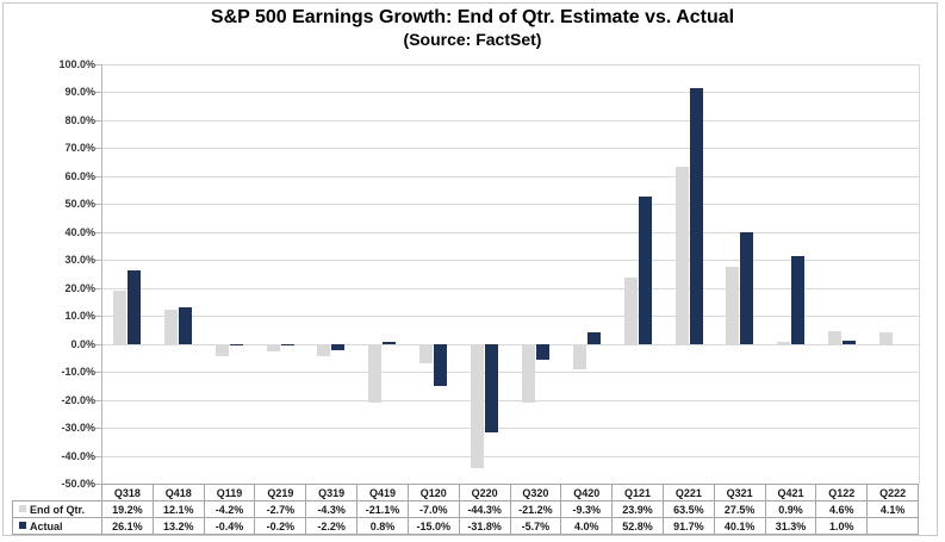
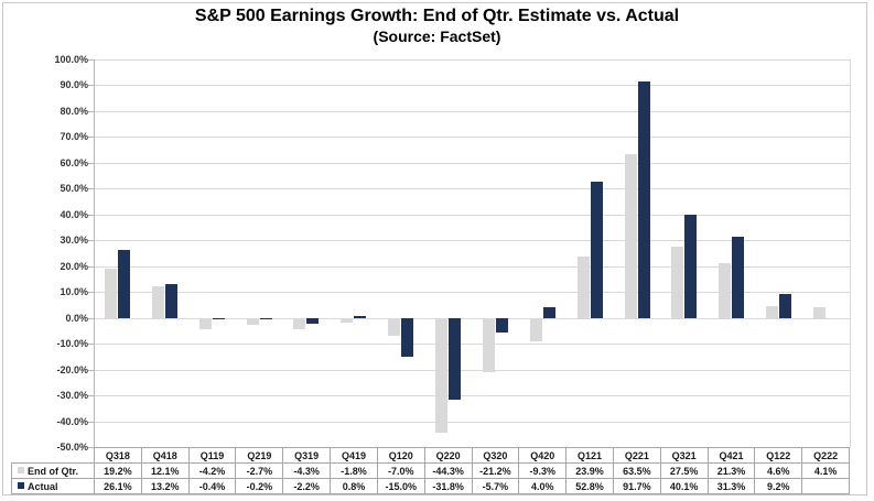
End of Qtr./Q419: -21.1% -> -1.8%
End of Qtr./Q421: 0.9% -> 21.3%
Actual/Q122: 1.0% -> 9.2%
